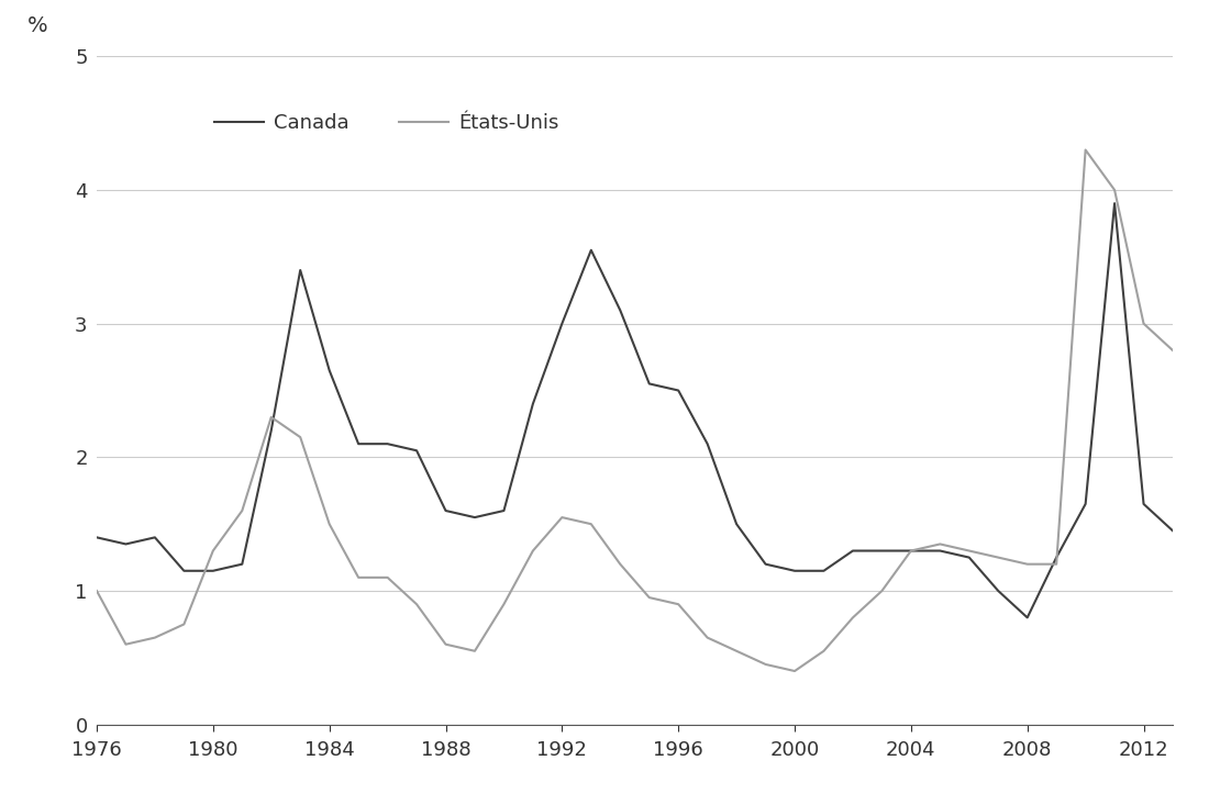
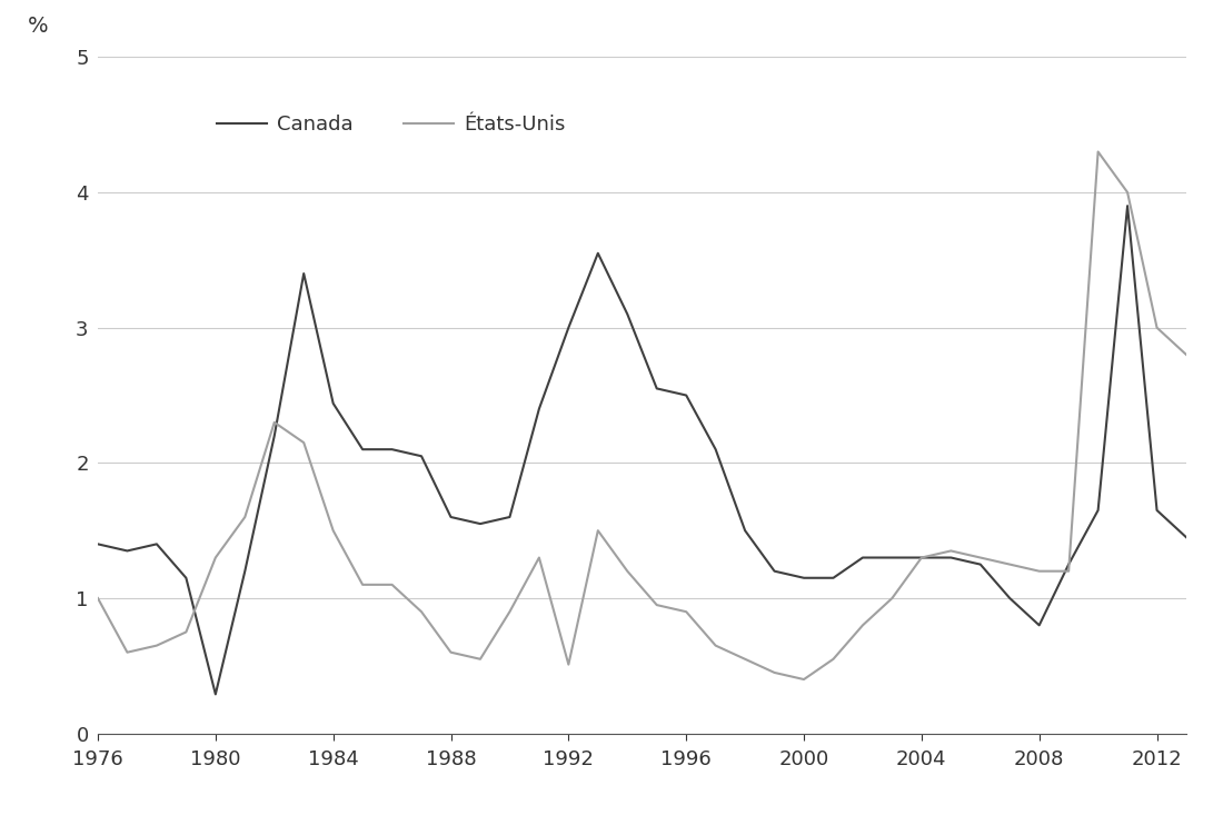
Canada/1980: 1.15 -> 0.29
Canada/1984: 2.65 -> 2.44
États-Unis/1992: 1.55 -> 0.51
